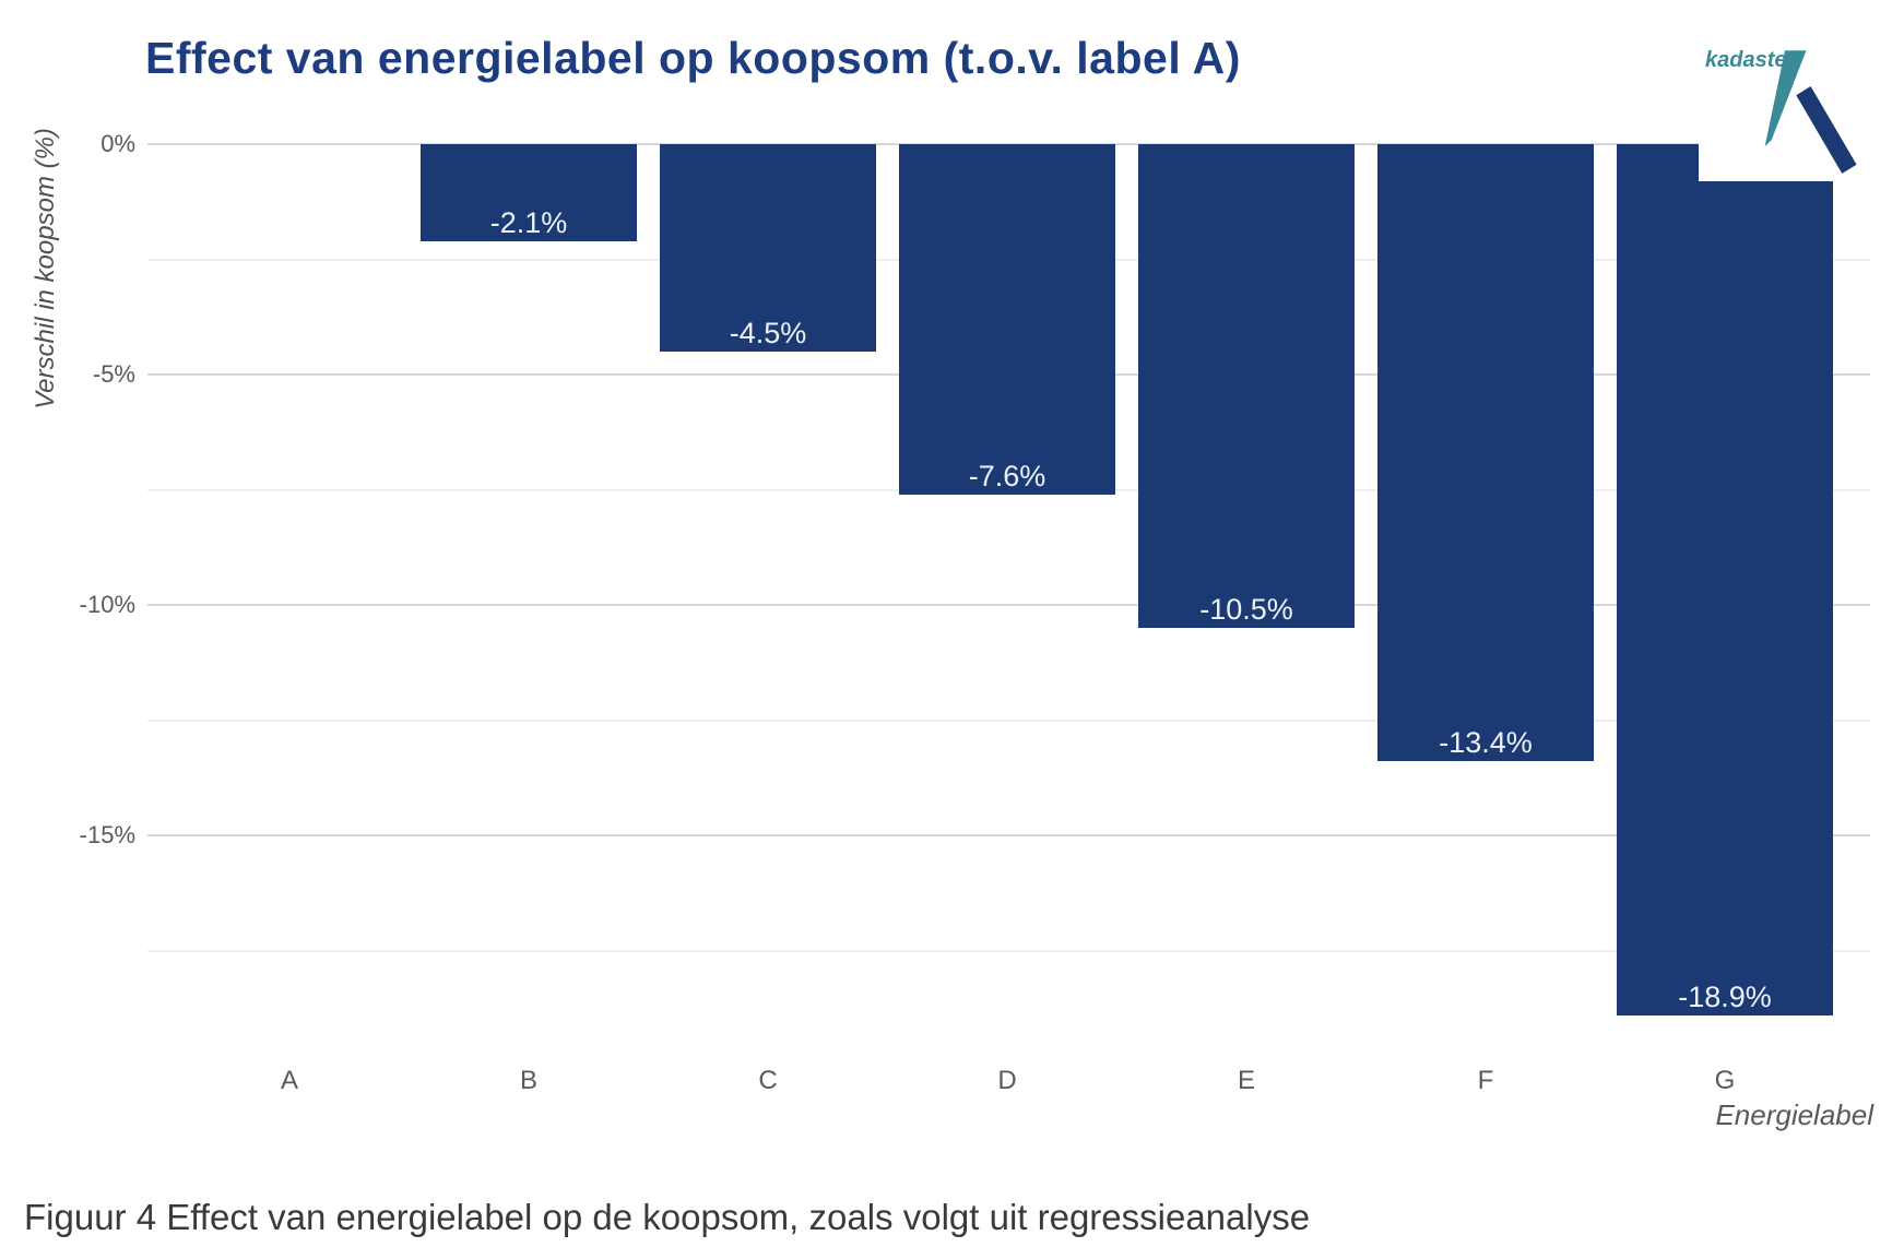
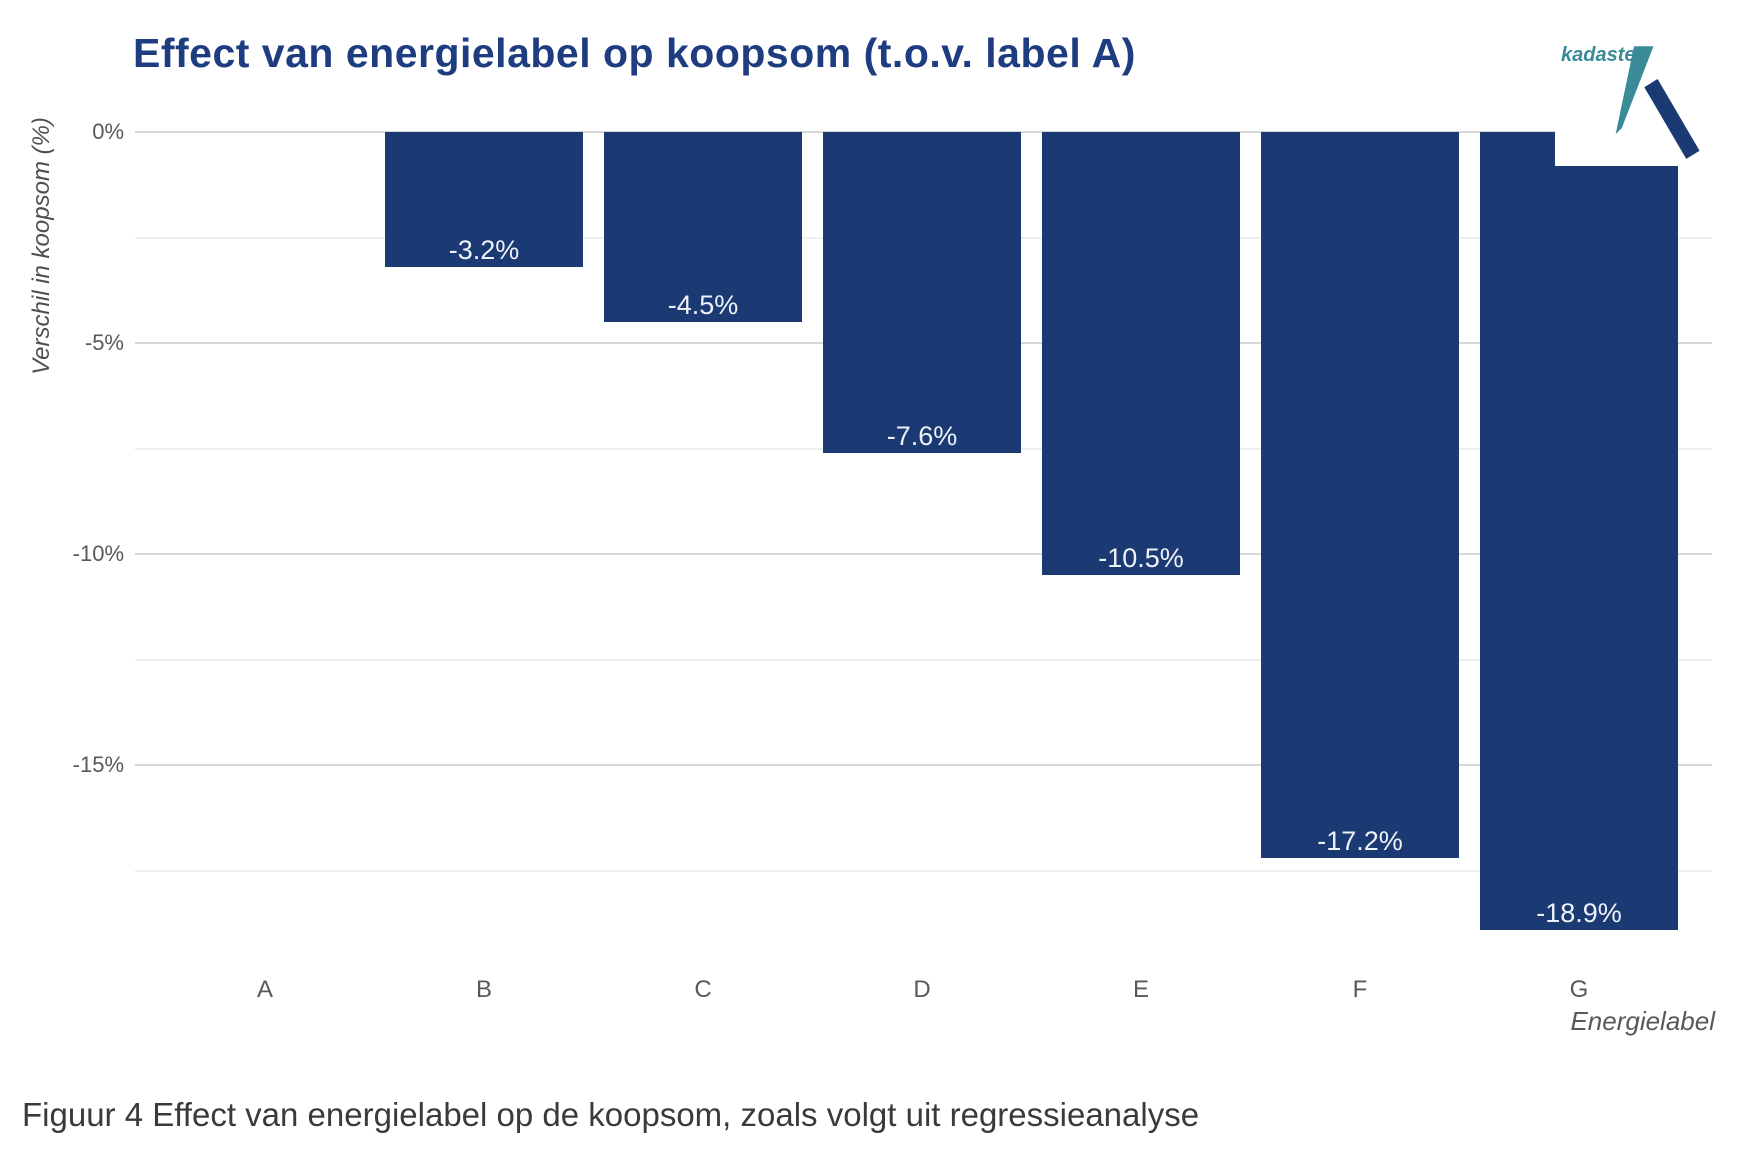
B: -2.1% -> -3.2%
F: -13.4% -> -17.2%
